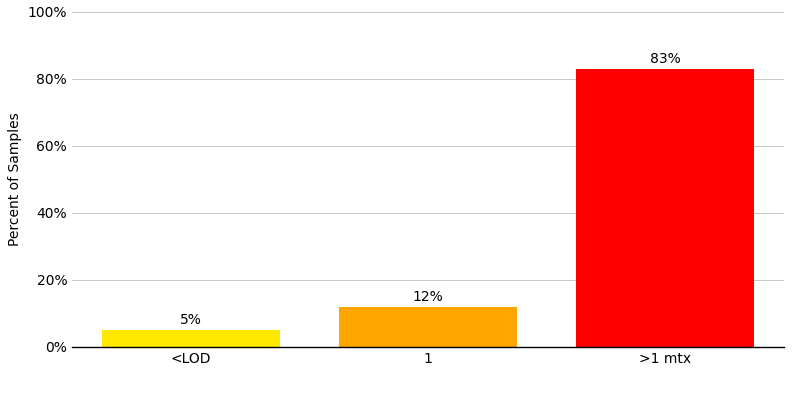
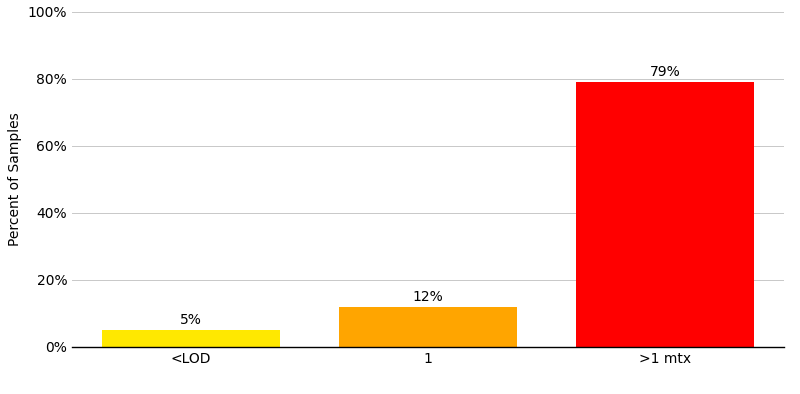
>1 mtx: 83% -> 79%
